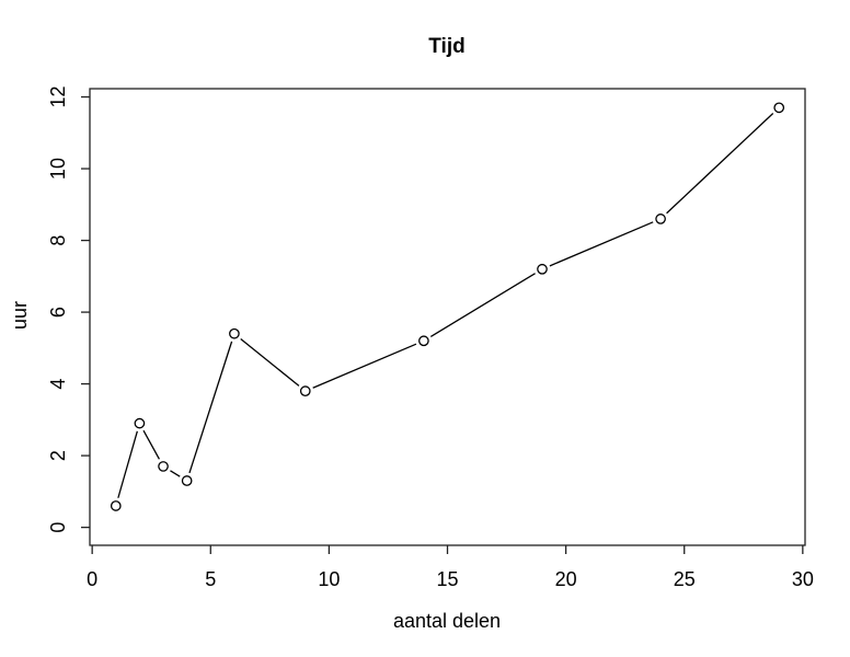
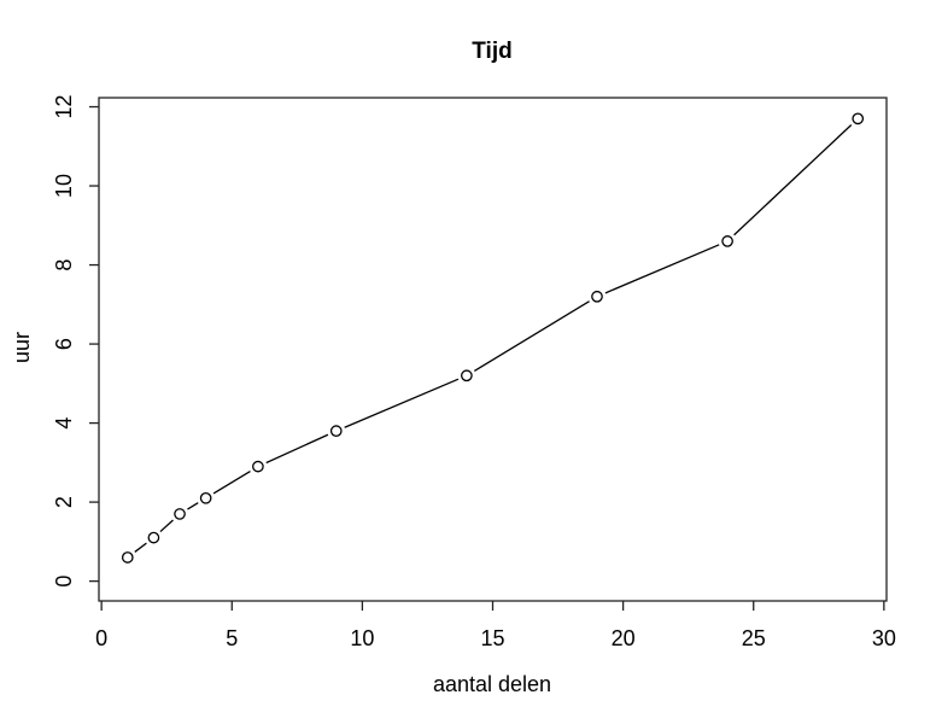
2: 2.9 -> 1.1
4: 1.3 -> 2.1
6: 5.4 -> 2.9
